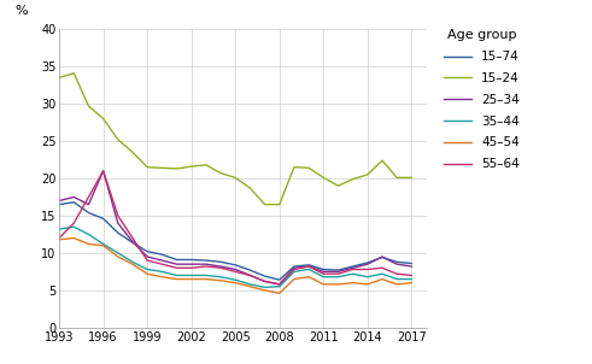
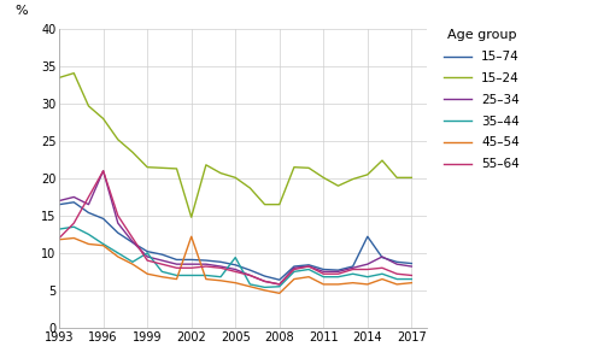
35–44/1999: 7.8 -> 10.0
15–24/2002: 21.6 -> 14.8
45–54/2002: 6.5 -> 12.2
35–44/2005: 6.4 -> 9.4
15–74/2014: 8.7 -> 12.2
